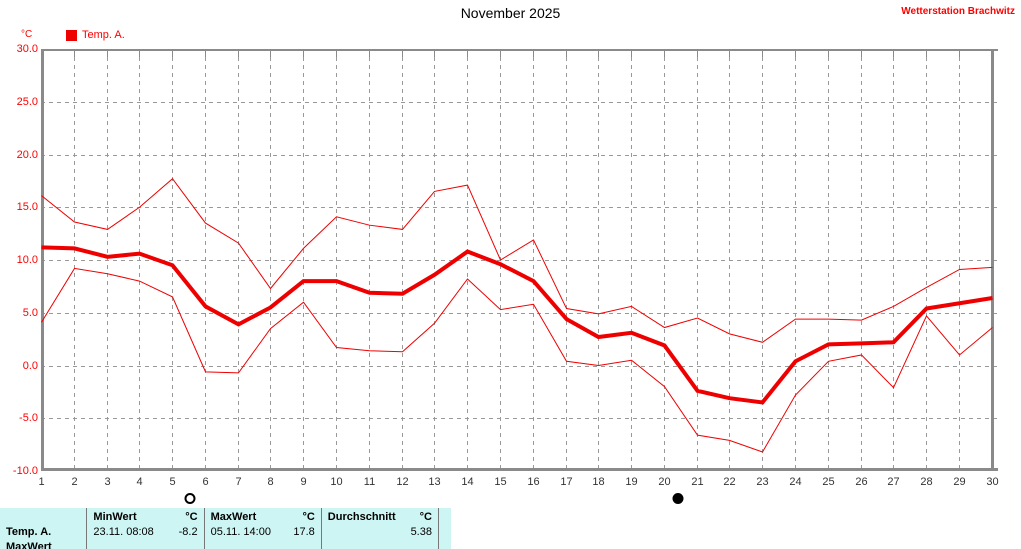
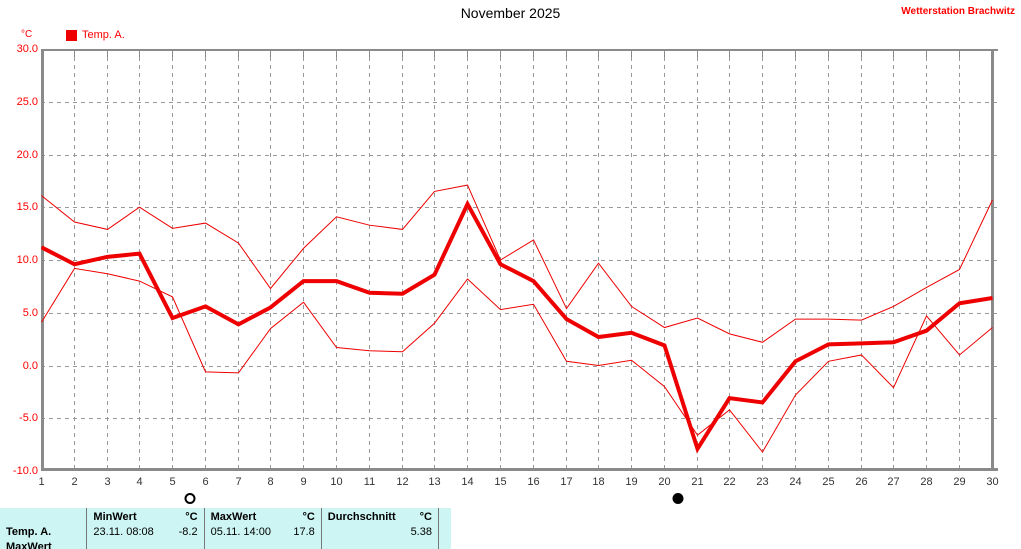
Temp. A./2: 11.1 -> 9.6
MaxWert/5: 17.7 -> 13.0
Temp. A./5: 9.5 -> 4.5
Temp. A./14: 10.8 -> 15.3
MaxWert/18: 4.9 -> 9.7
Temp. A./21: -2.4 -> -7.9
MinWert/22: -7.1 -> -4.2
Temp. A./28: 5.4 -> 3.3
MaxWert/30: 9.3 -> 15.7
